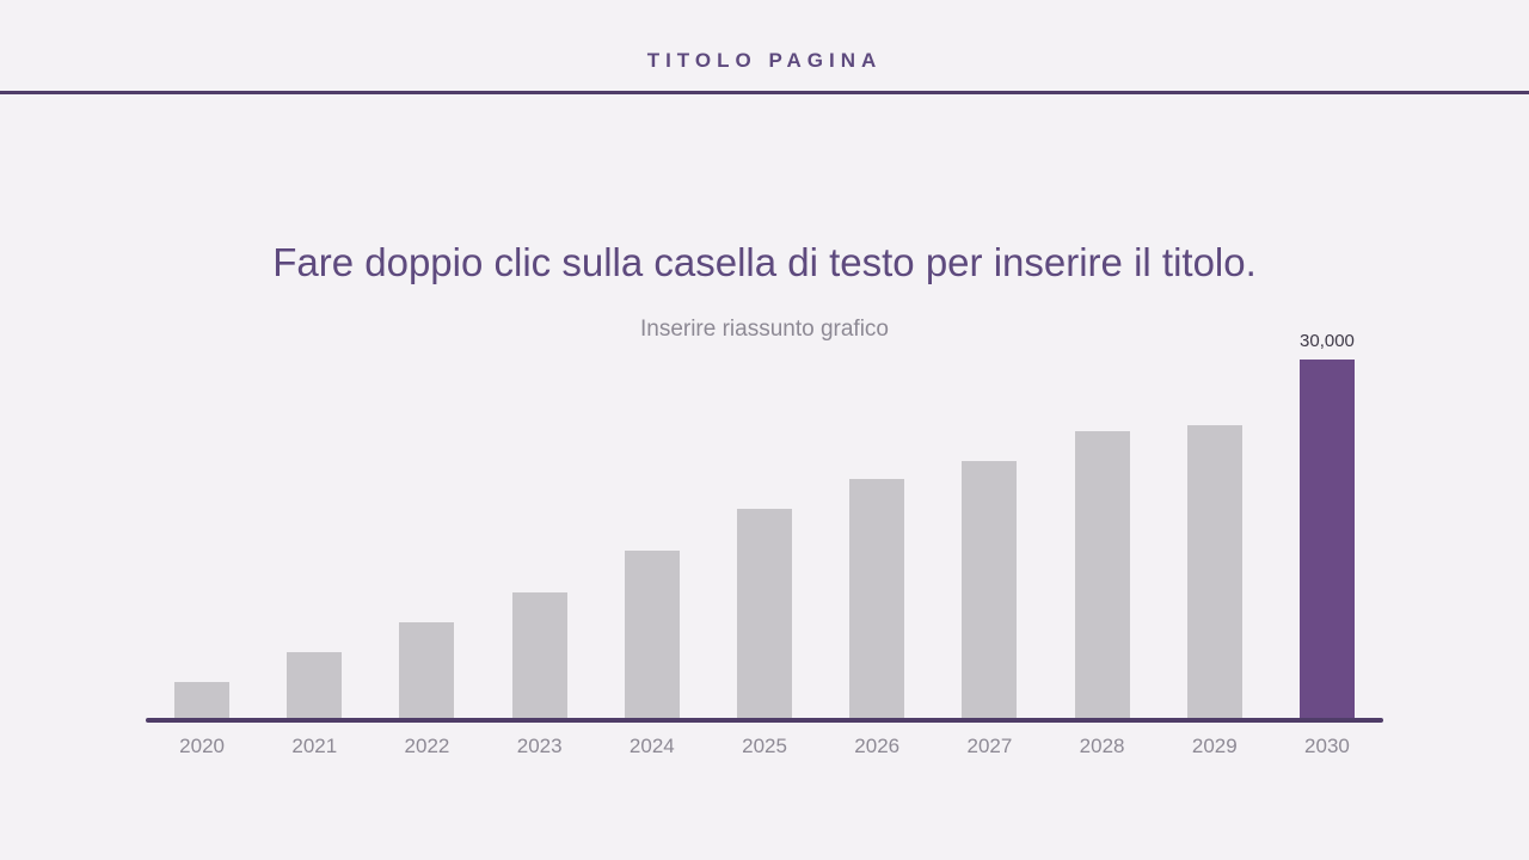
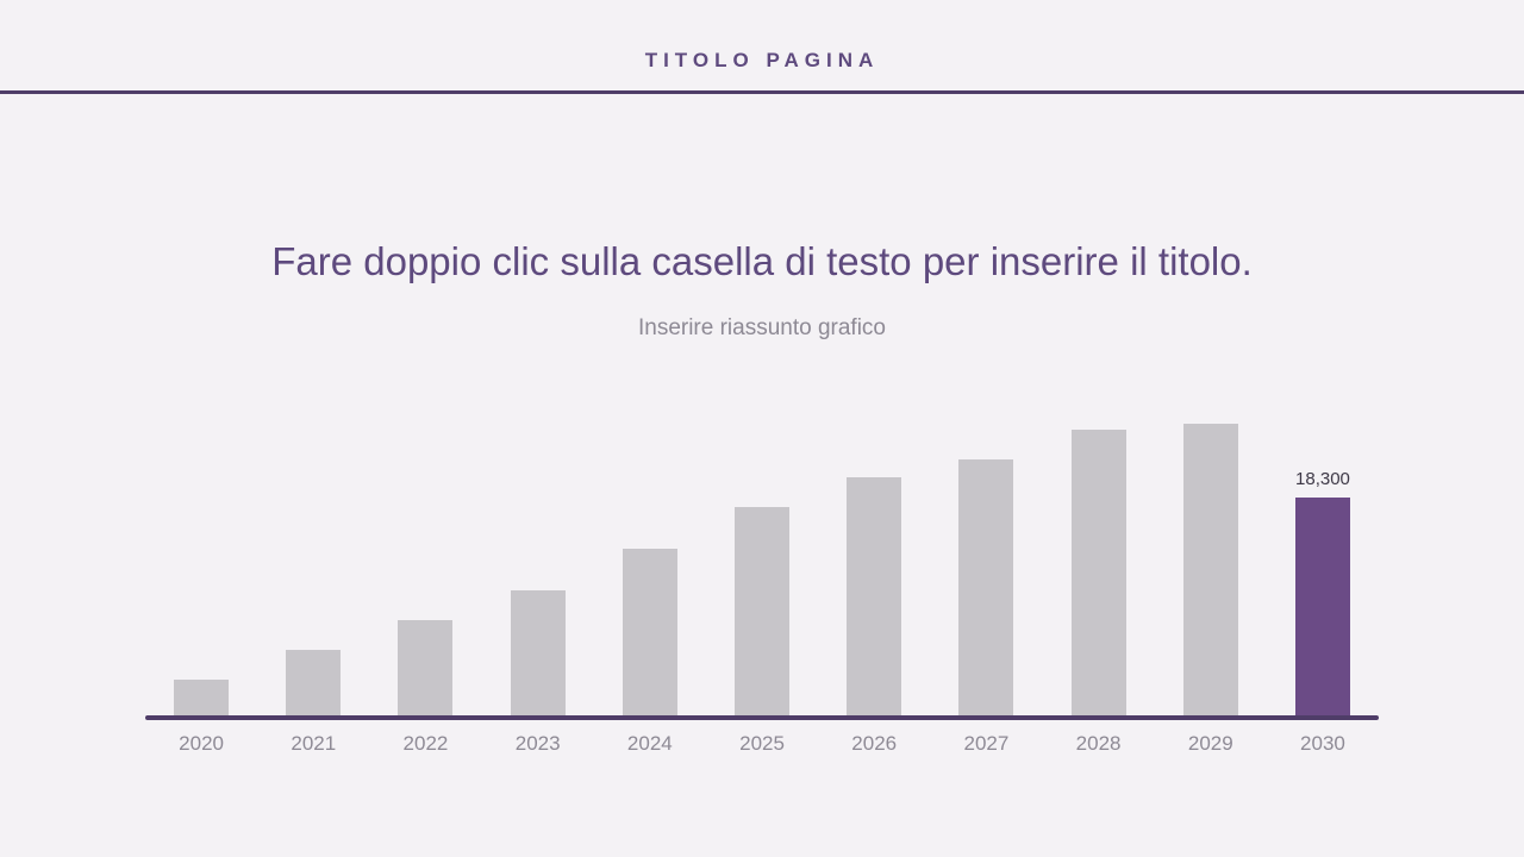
2030: 30,000 -> 18,300
